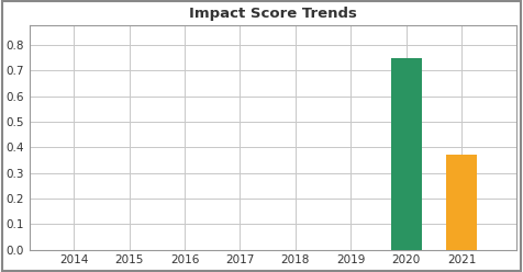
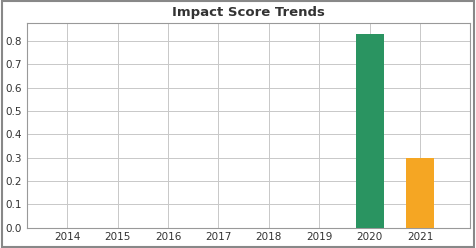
2020: 0.75 -> 0.83
2021: 0.37 -> 0.30
